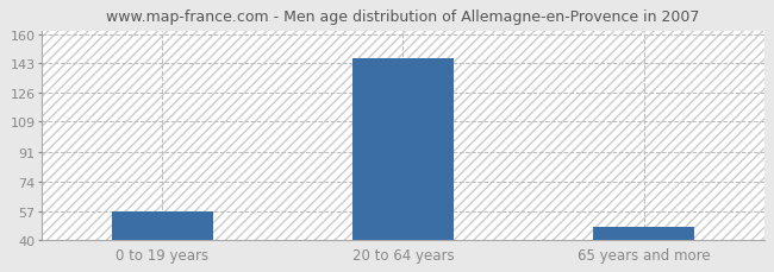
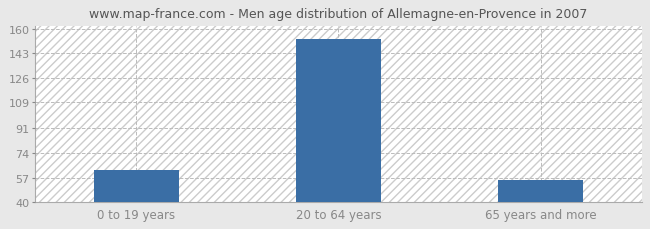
0 to 19 years: 57 -> 62
20 to 64 years: 146 -> 153
65 years and more: 48 -> 55
